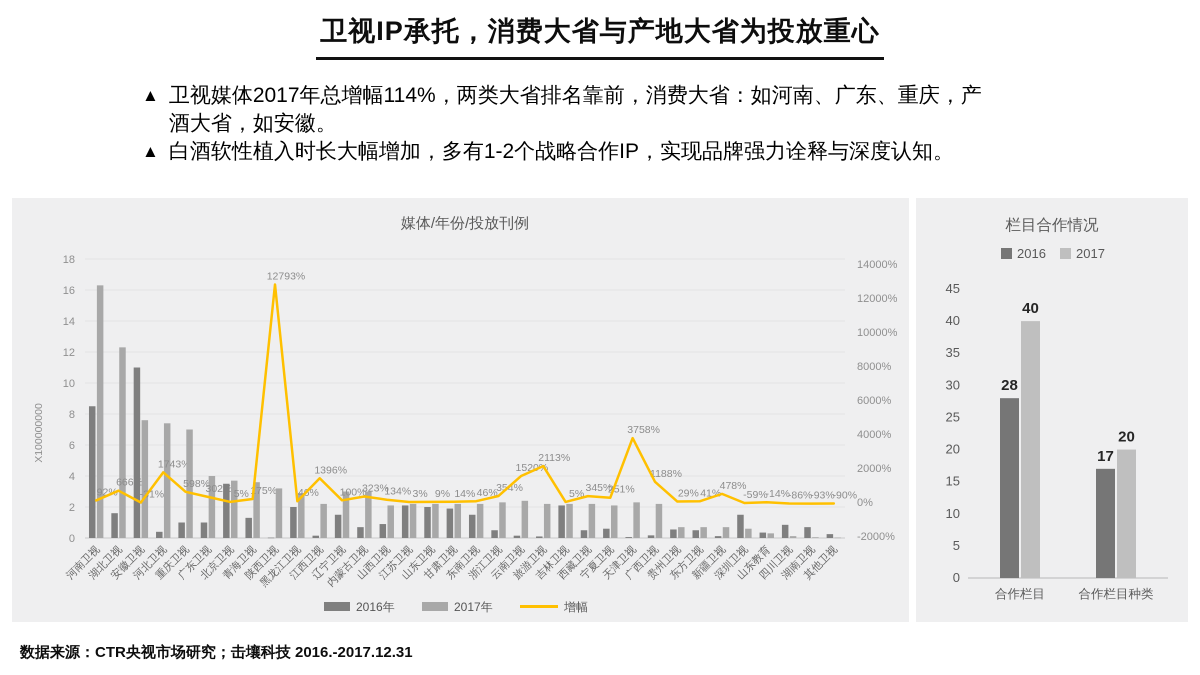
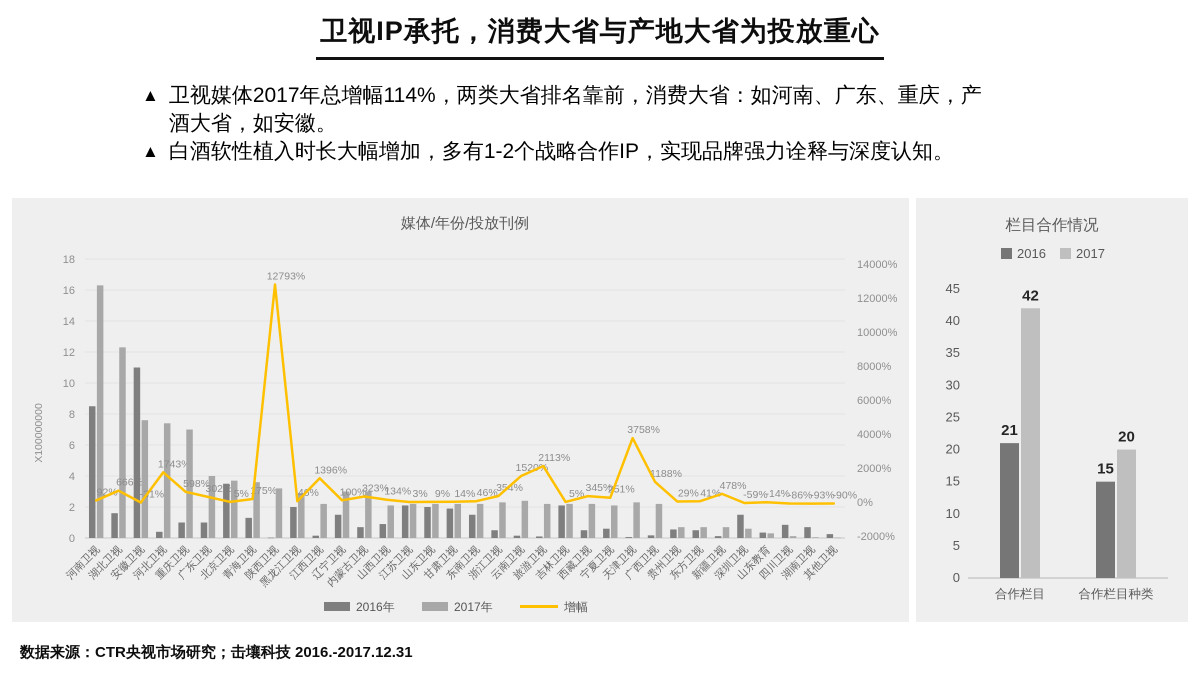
栏目合作情况/2016/合作栏目: 28 -> 21
栏目合作情况/2017/合作栏目: 40 -> 42
栏目合作情况/2016/合作栏目种类: 17 -> 15
